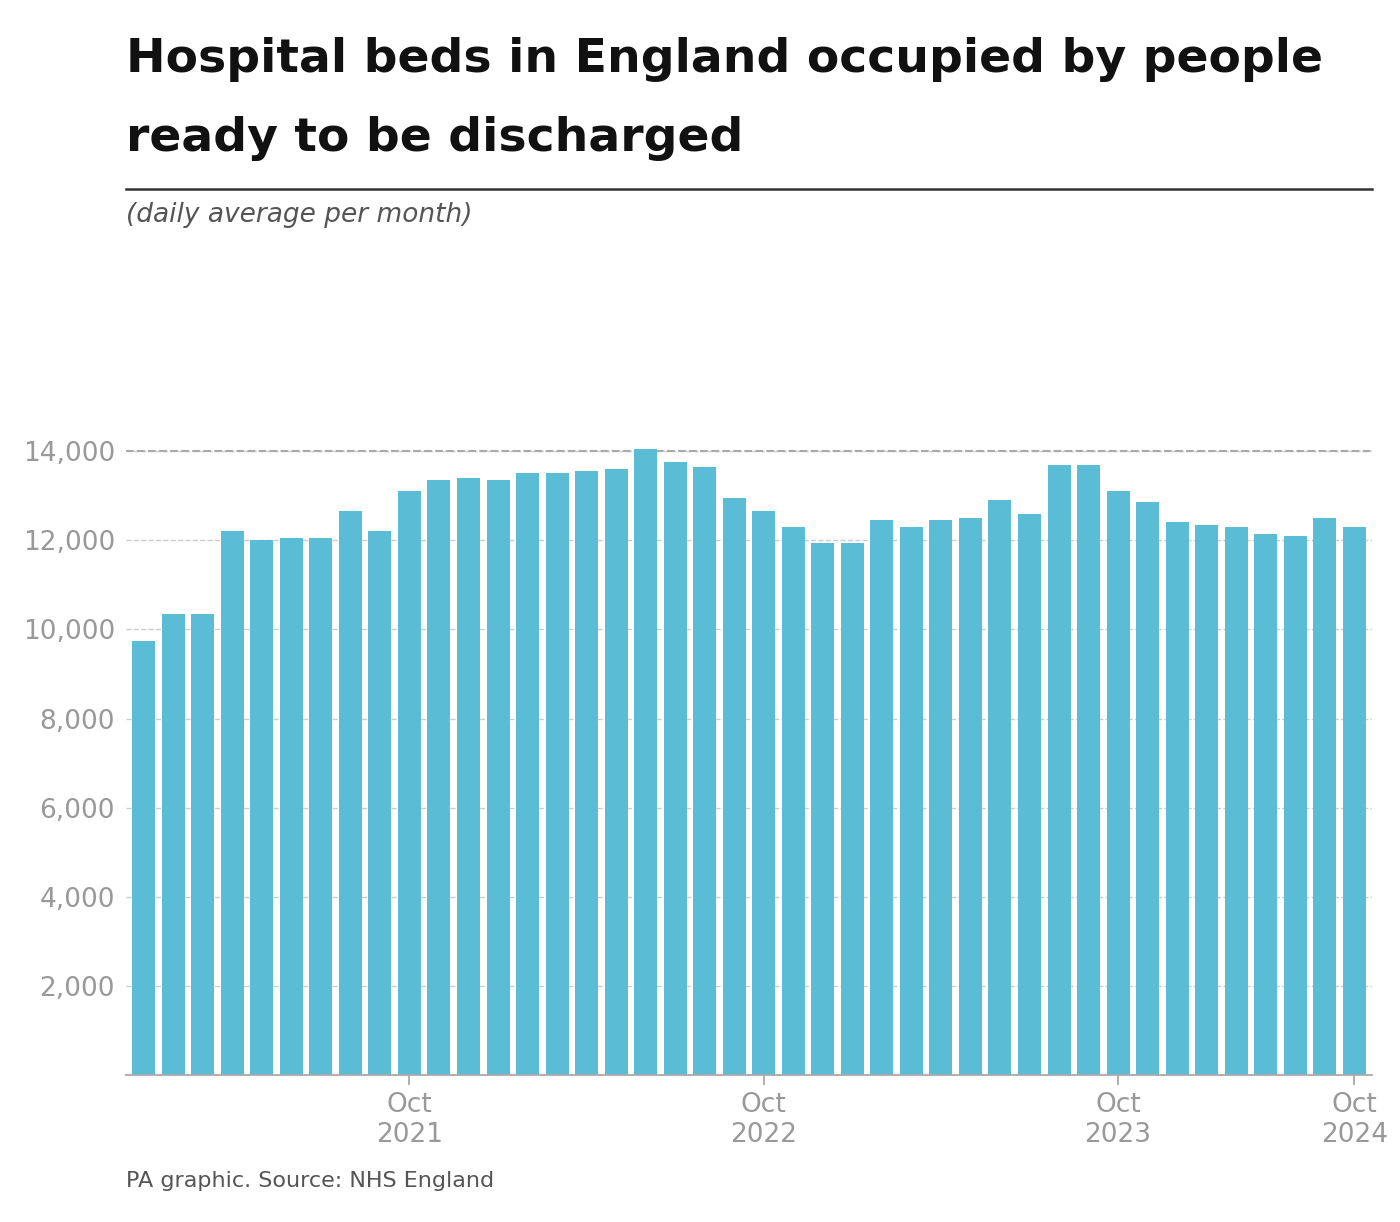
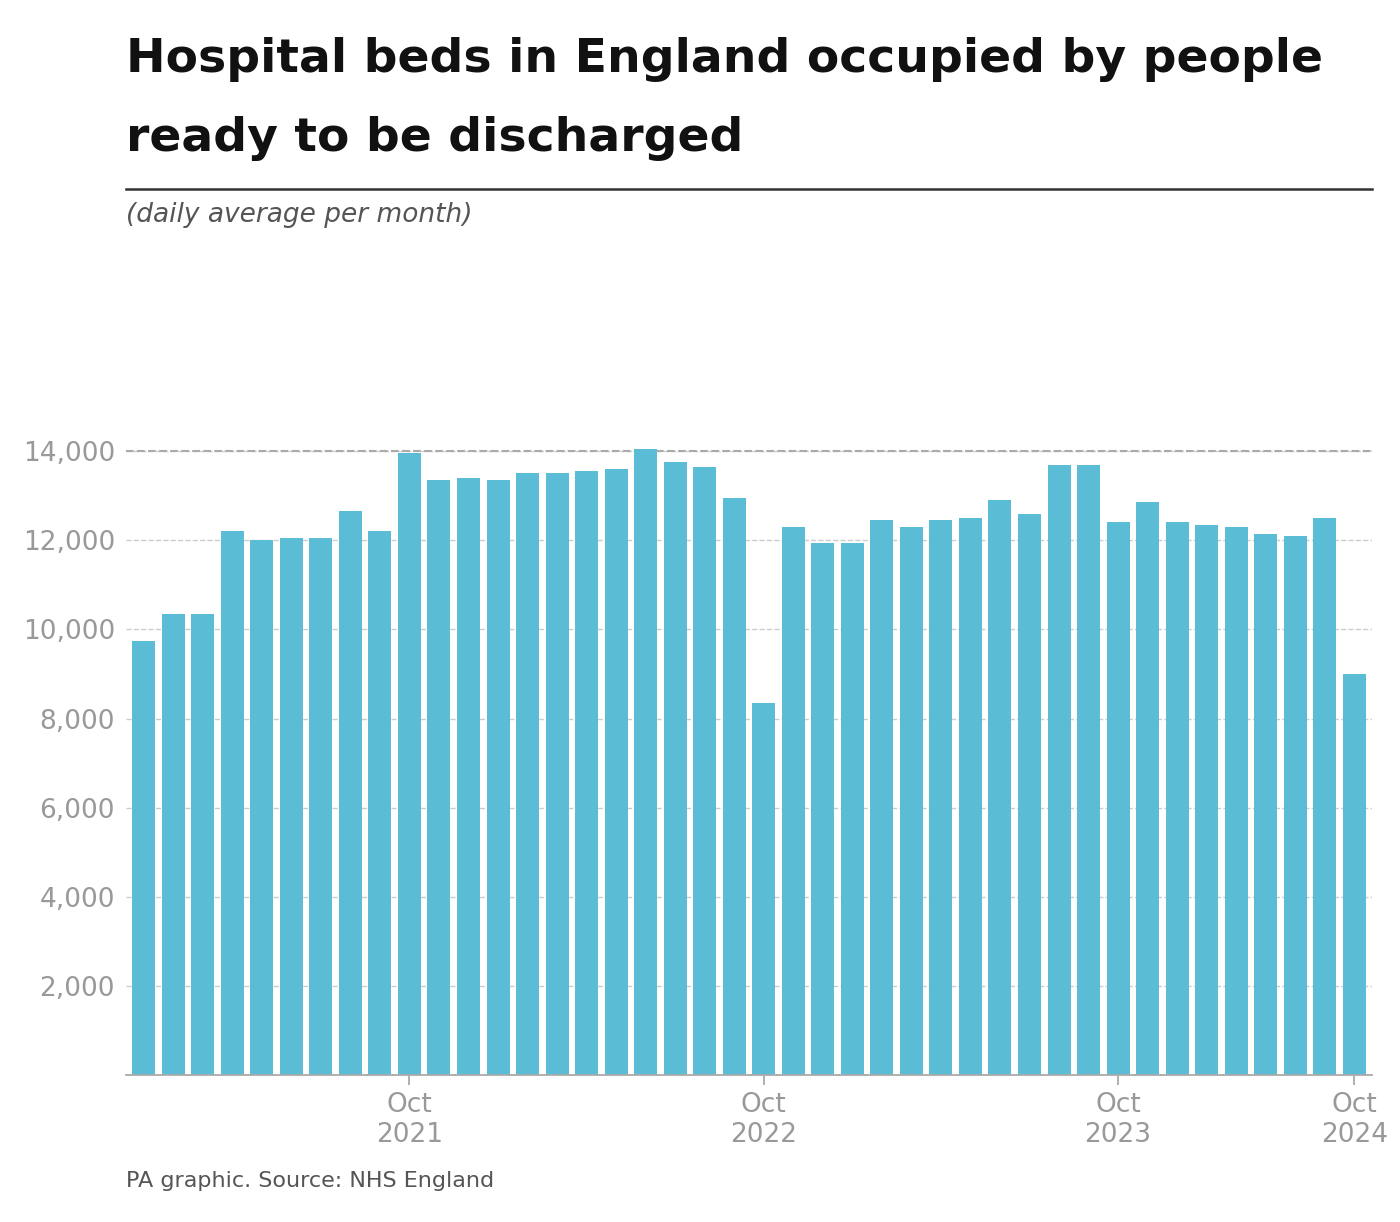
Oct 2021: 13,100 -> 13,950
Oct 2022: 12,650 -> 8,350
Oct 2023: 13,100 -> 12,400
Oct 2024: 12,300 -> 9,000
